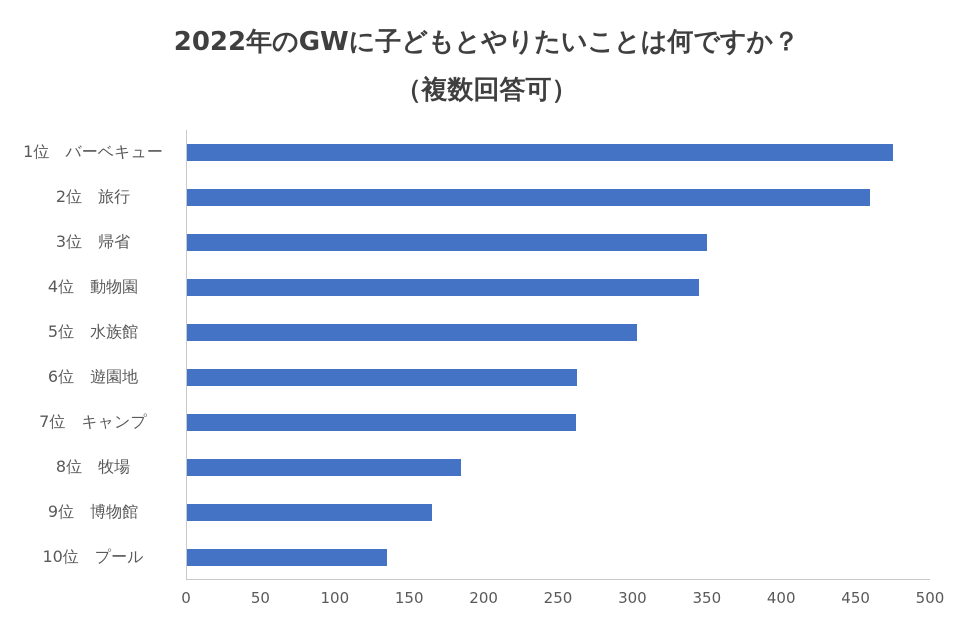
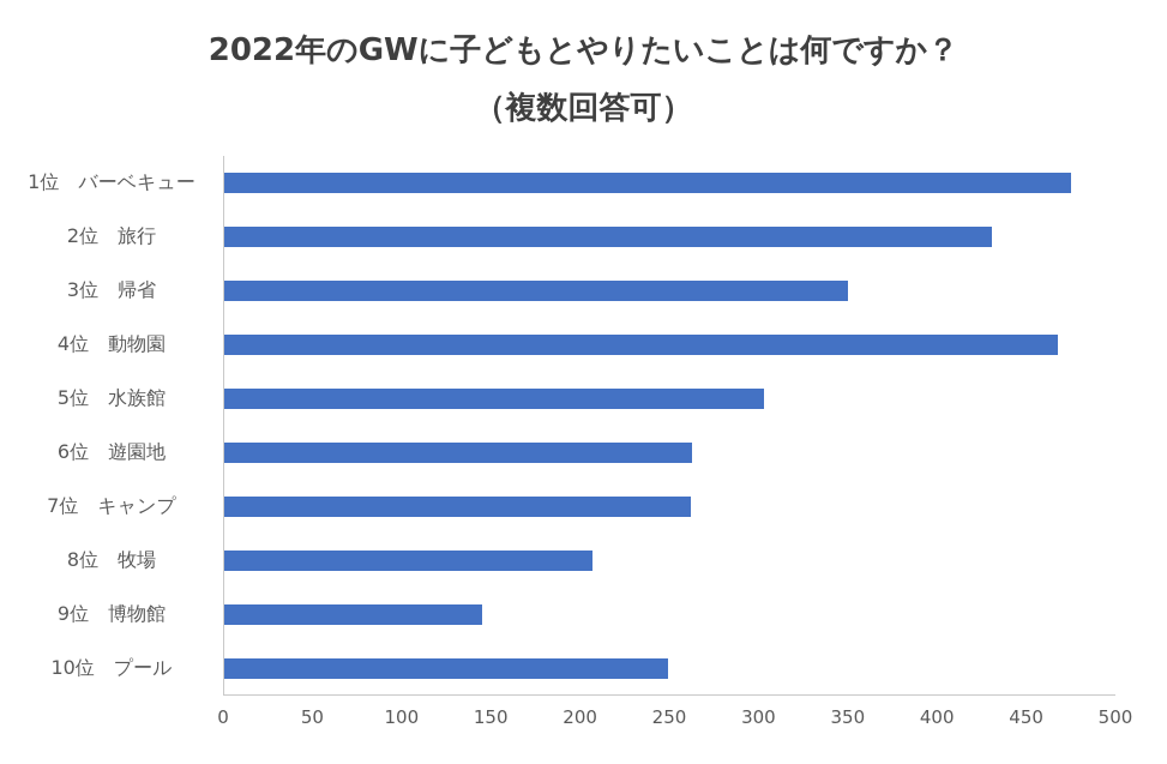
2位 旅行: 460 -> 431
4位 動物園: 345 -> 468
8位 牧場: 185 -> 207
9位 博物館: 165 -> 145
10位 プール: 135 -> 249
